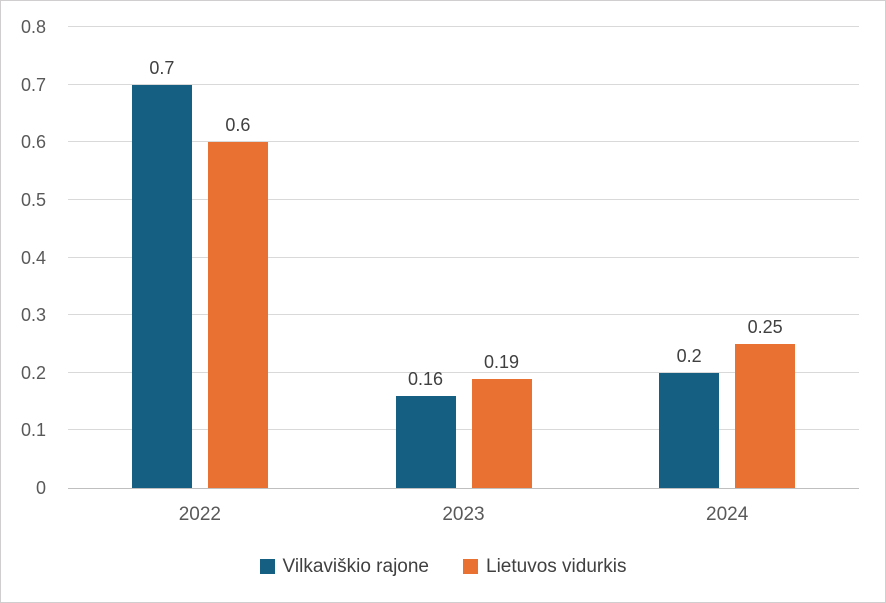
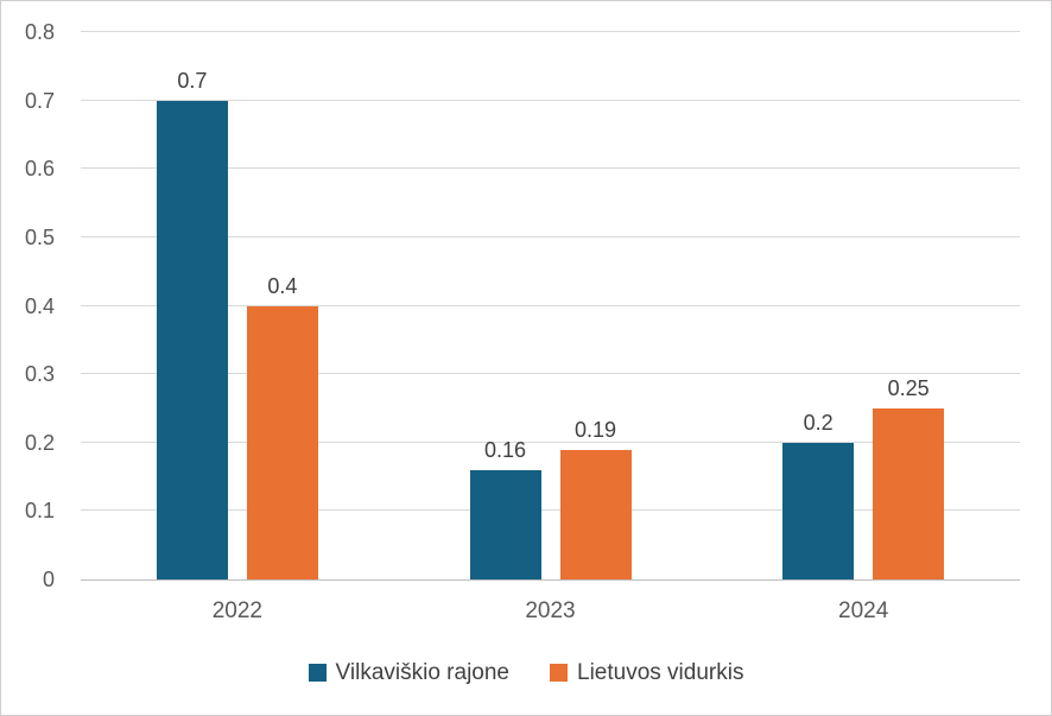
Lietuvos vidurkis/2022: 0.6 -> 0.4
